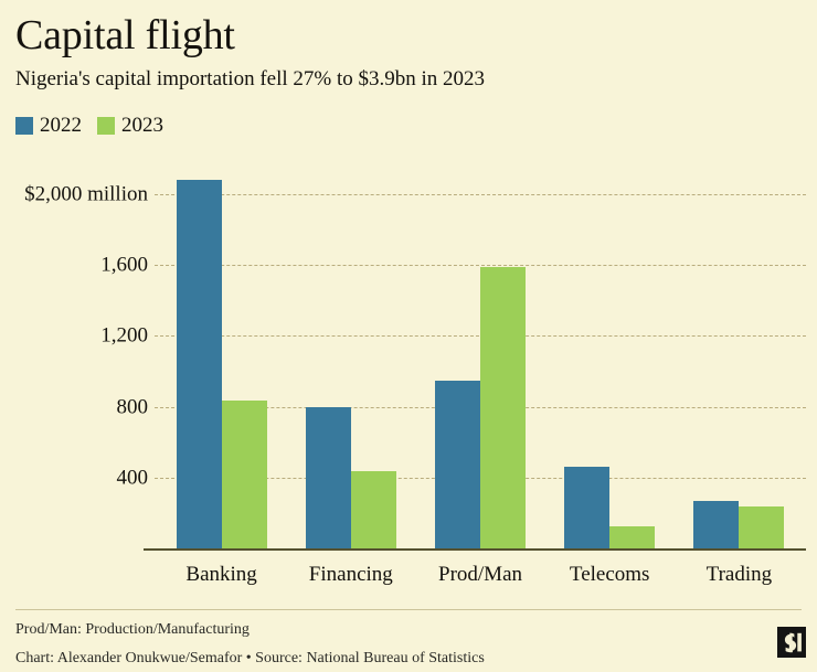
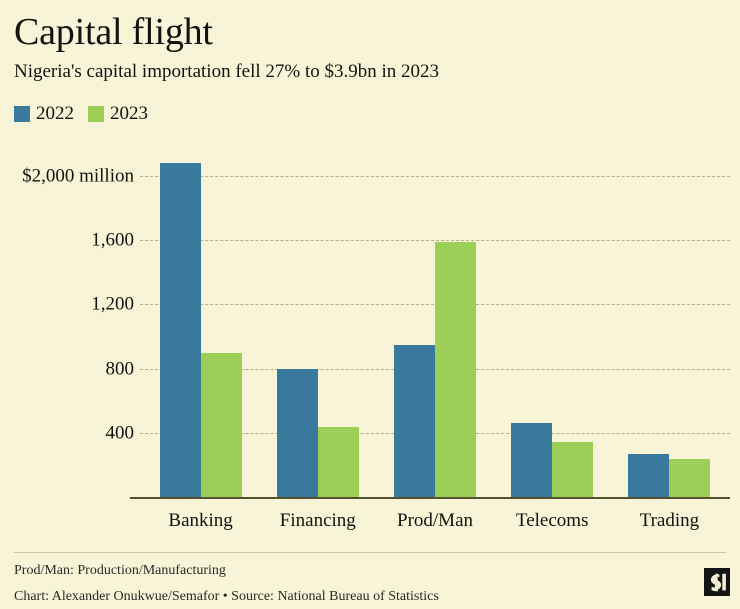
2023/Banking: 840 -> 900
2023/Telecoms: 120 -> 340
